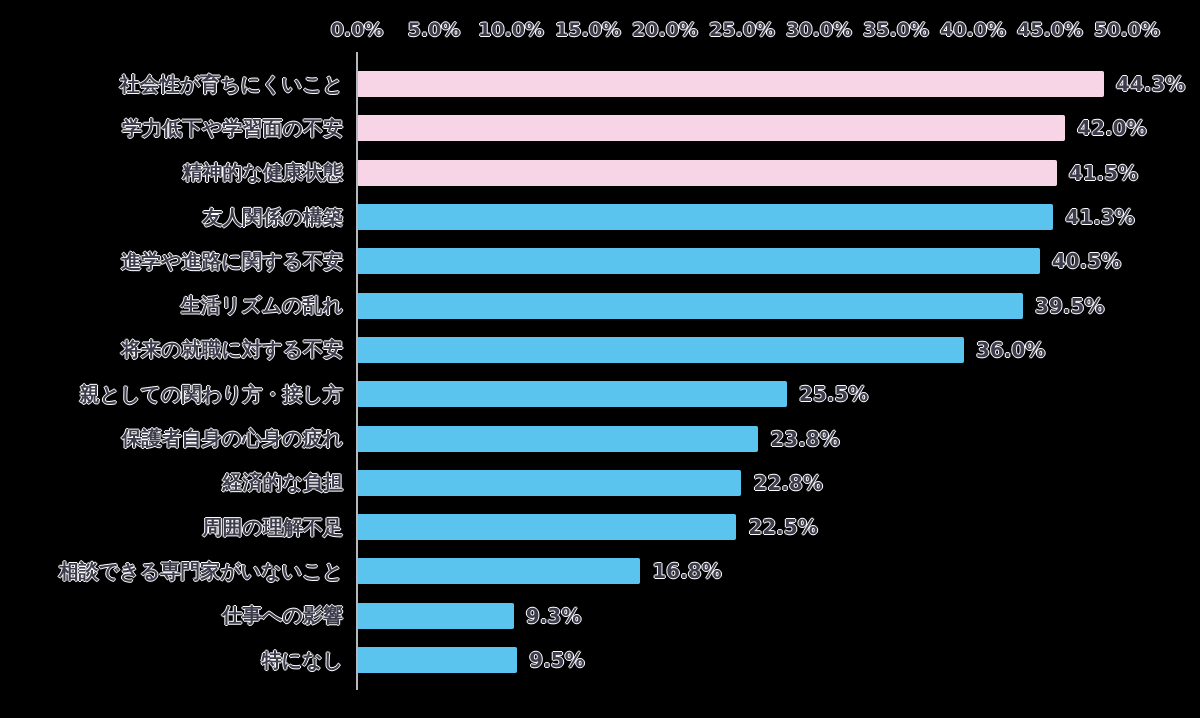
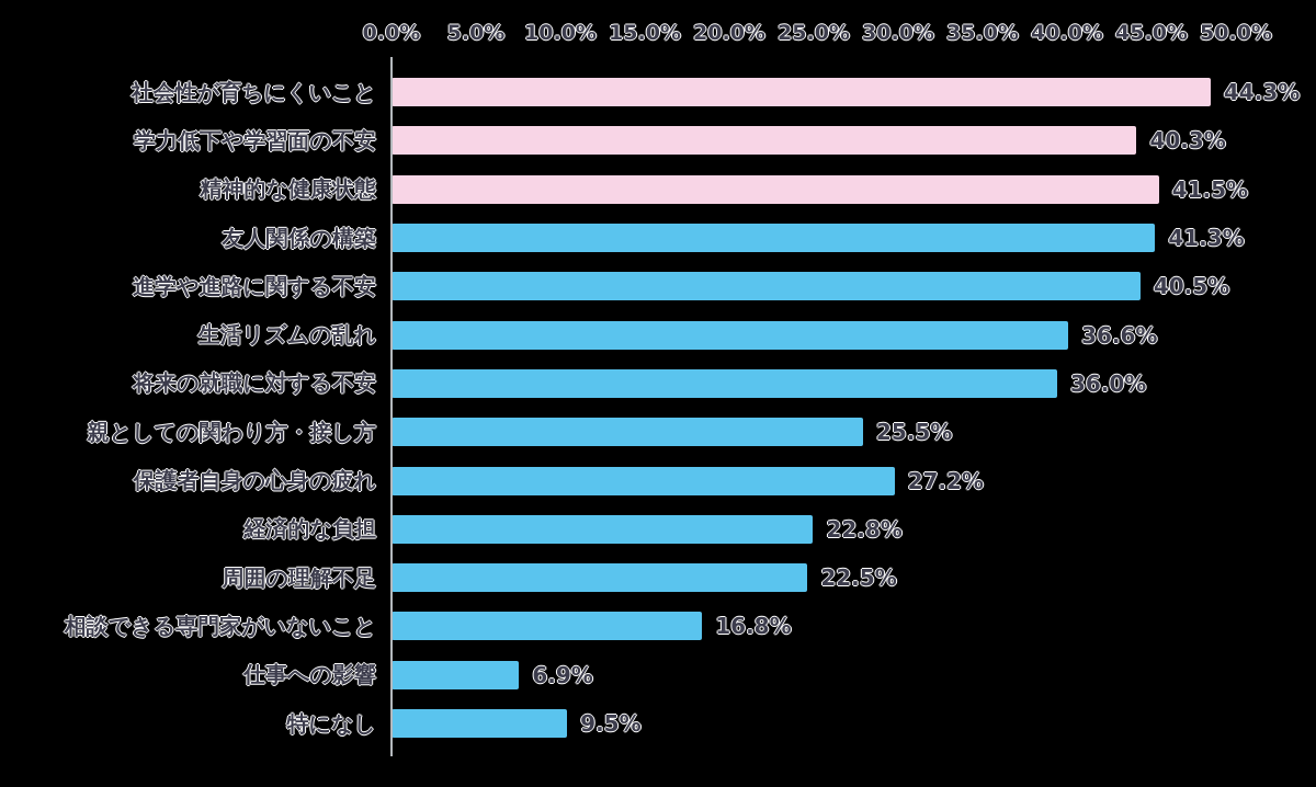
学力低下や学習面の不安: 42.0% -> 40.3%
生活リズムの乱れ: 39.5% -> 36.6%
保護者自身の心身の疲れ: 23.8% -> 27.2%
仕事への影響: 9.3% -> 6.9%
